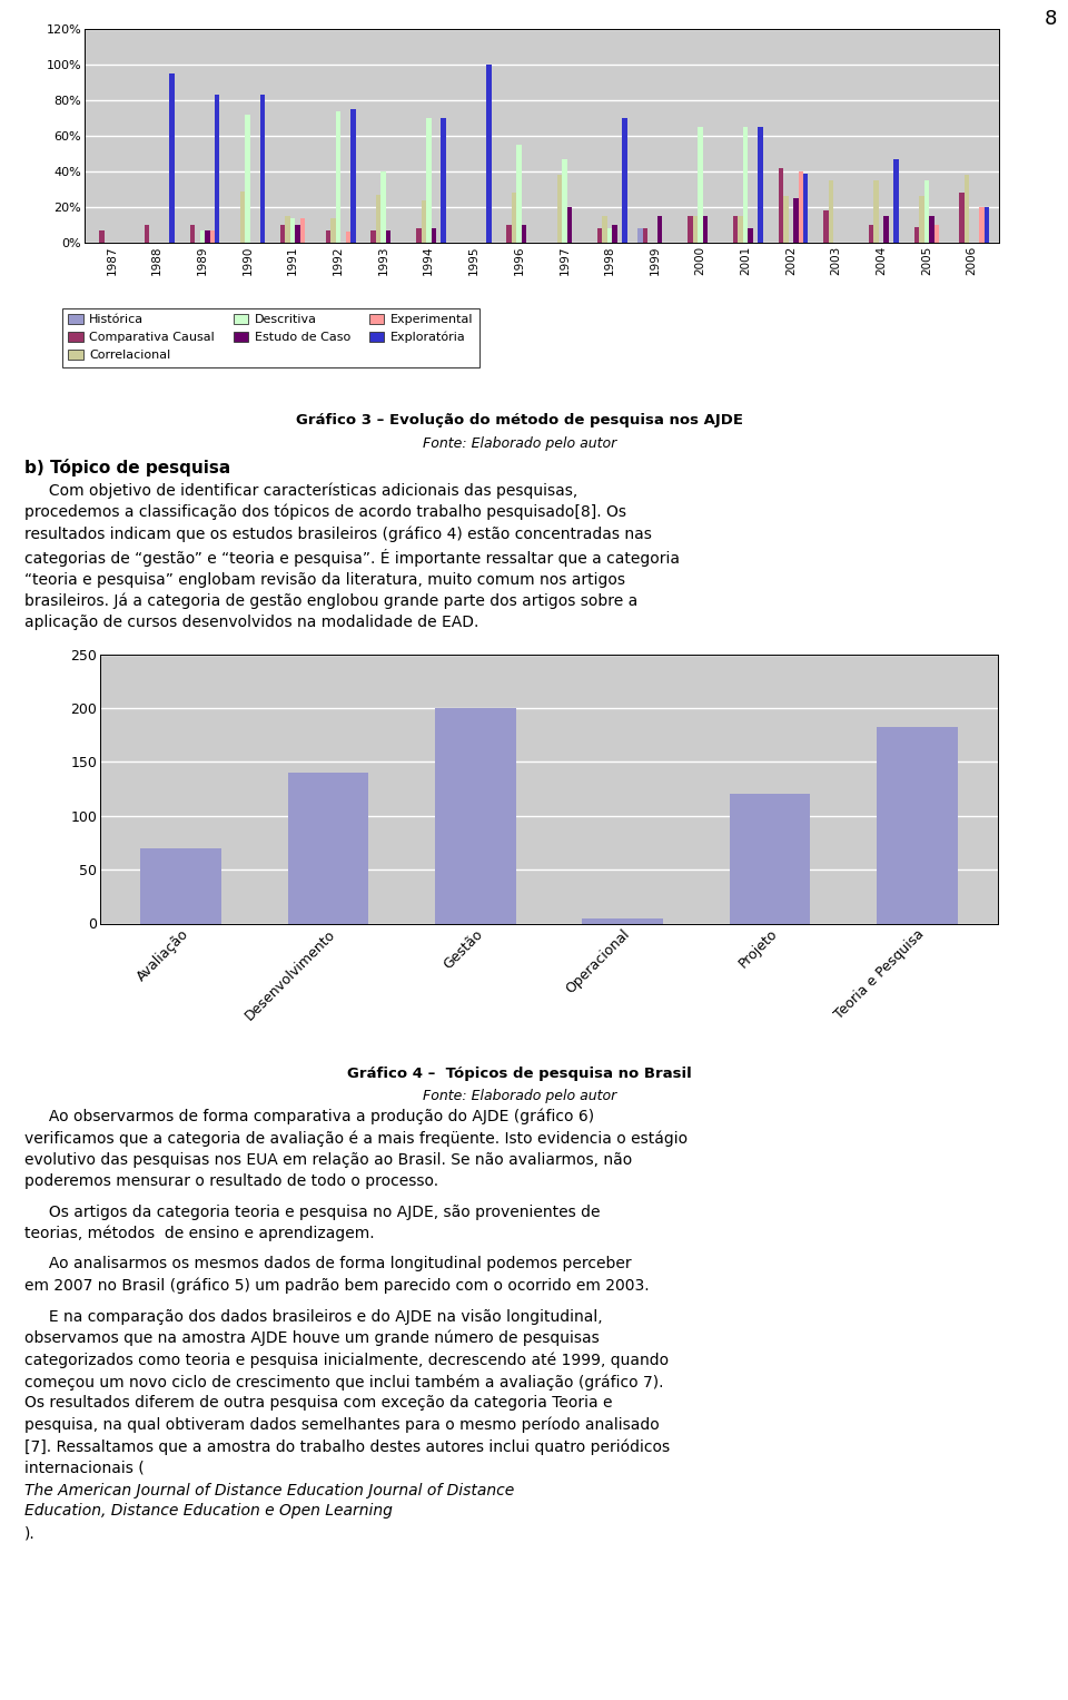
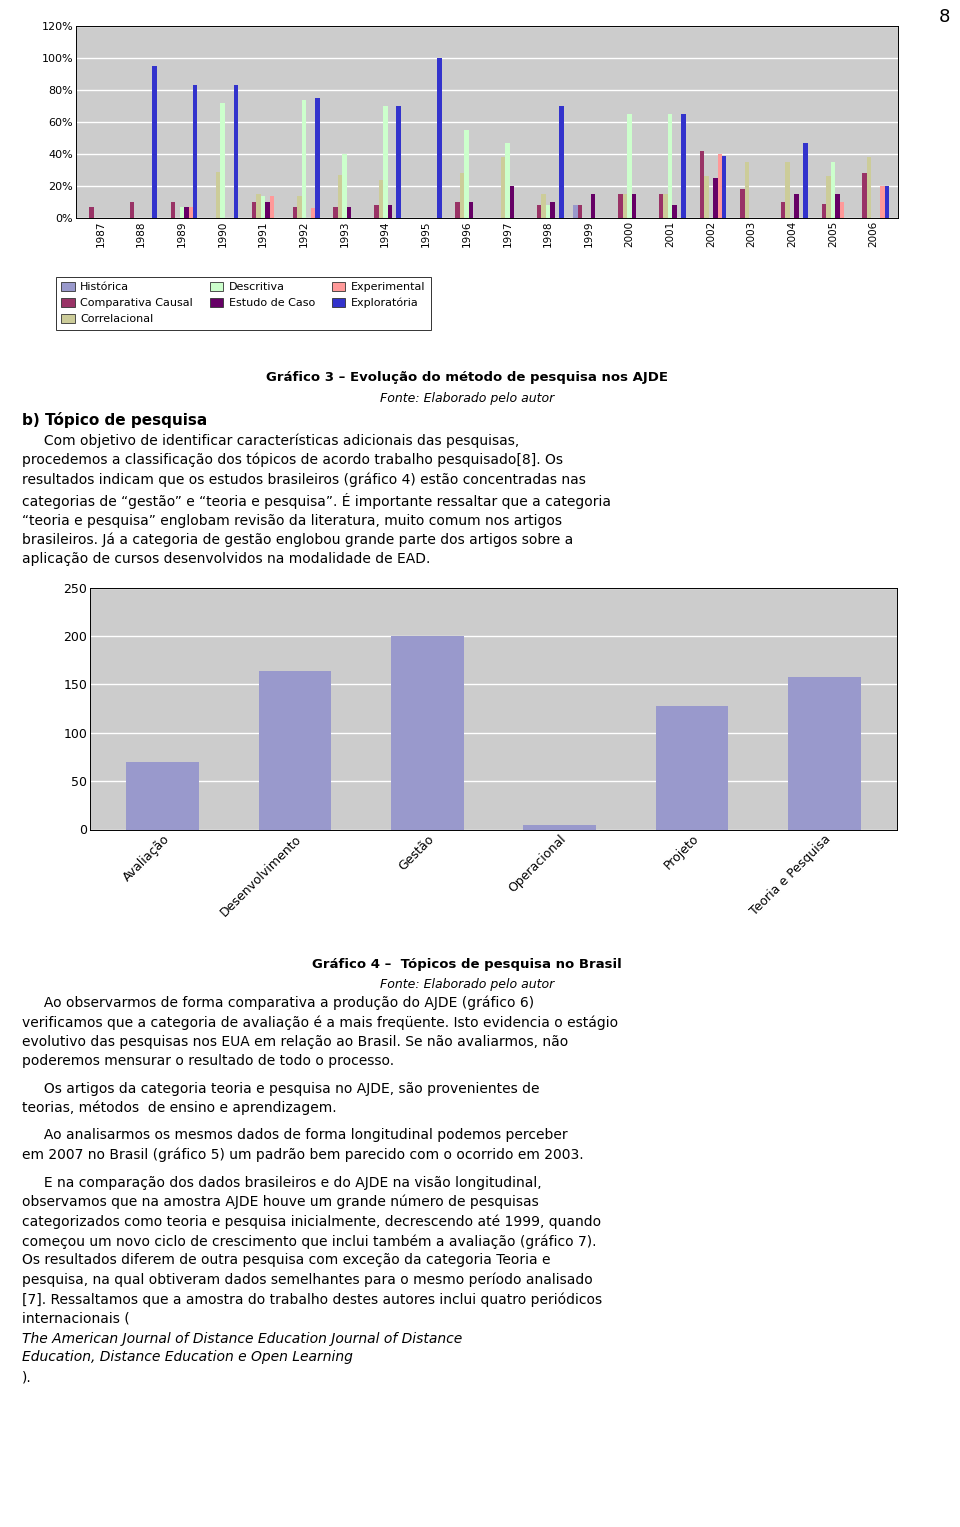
Desenvolvimento: 140 -> 164
Projeto: 120 -> 128
Teoria e Pesquisa: 182 -> 158
